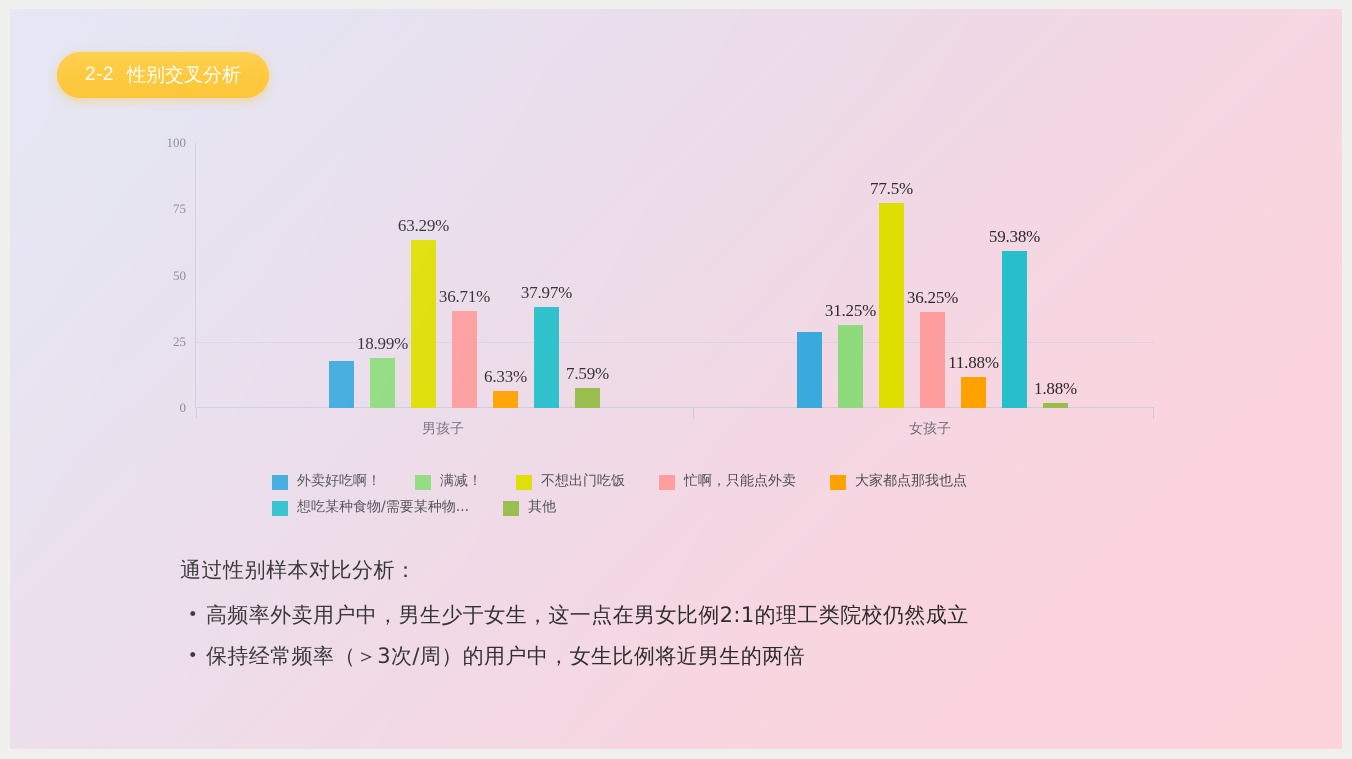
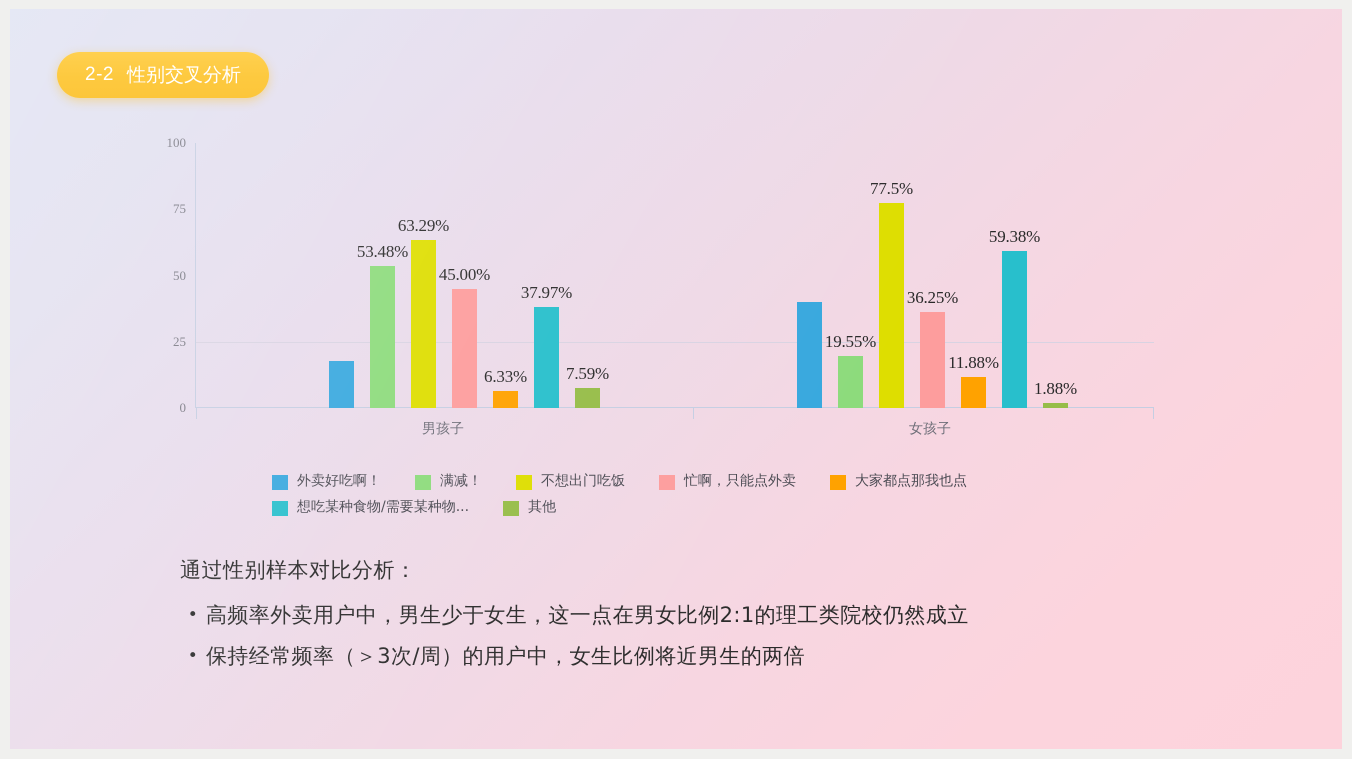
满减！/男孩子: 18.99% -> 53.48%
忙啊，只能点外卖/男孩子: 36.71% -> 45.00%
外卖好吃啊！/女孩子: 29 -> 40
满减！/女孩子: 31.25% -> 19.55%
